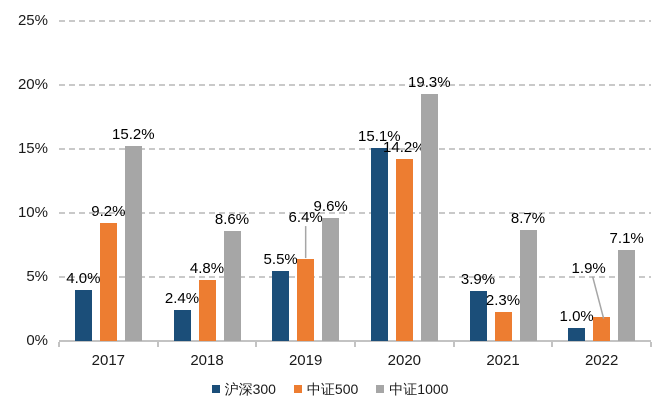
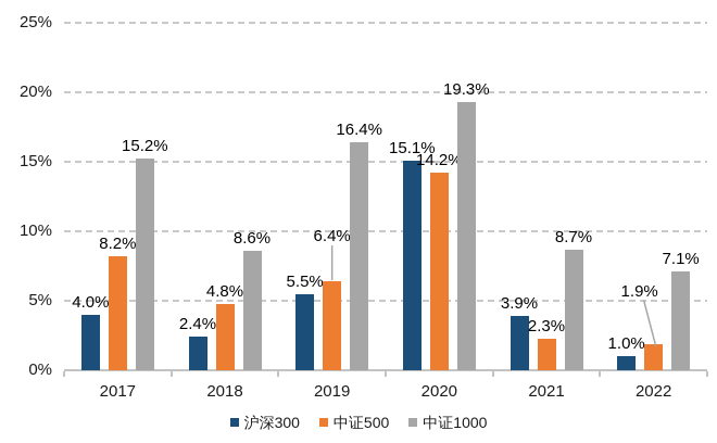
中证500/2017: 9.2% -> 8.2%
中证1000/2019: 9.6% -> 16.4%
